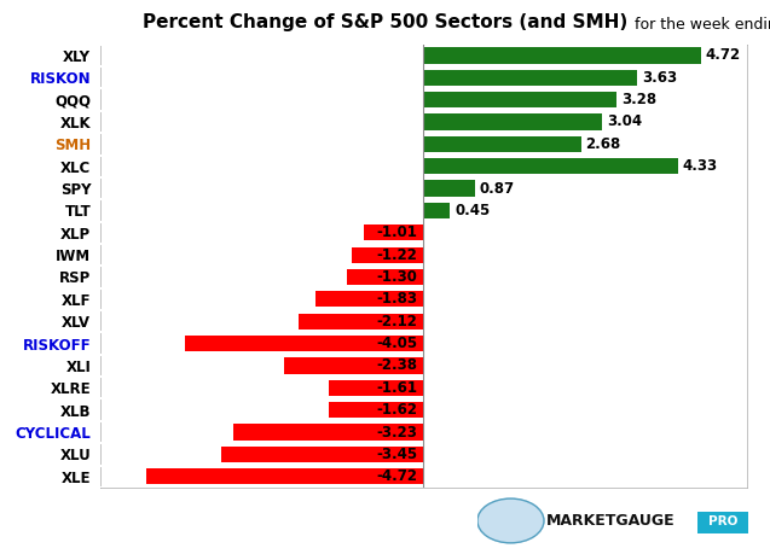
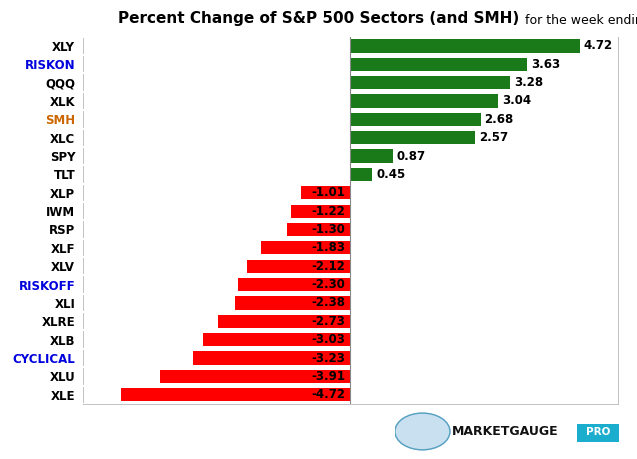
XLC: 4.33 -> 2.57
RISKOFF: -4.05 -> -2.30
XLRE: -1.61 -> -2.73
XLB: -1.62 -> -3.03
XLU: -3.45 -> -3.91
